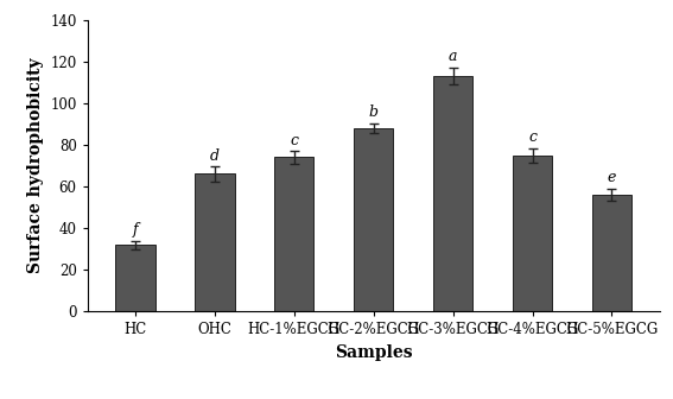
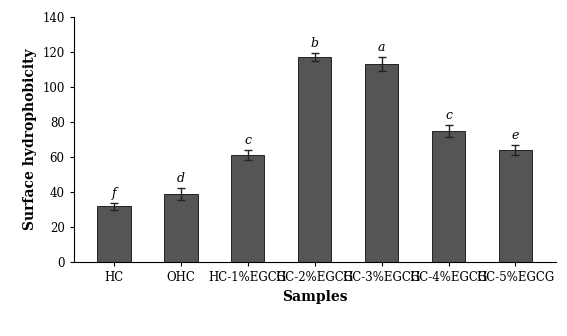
OHC: 66 -> 39
HC-1%EGCG: 74 -> 61
HC-2%EGCG: 88 -> 117
HC-5%EGCG: 56 -> 64
